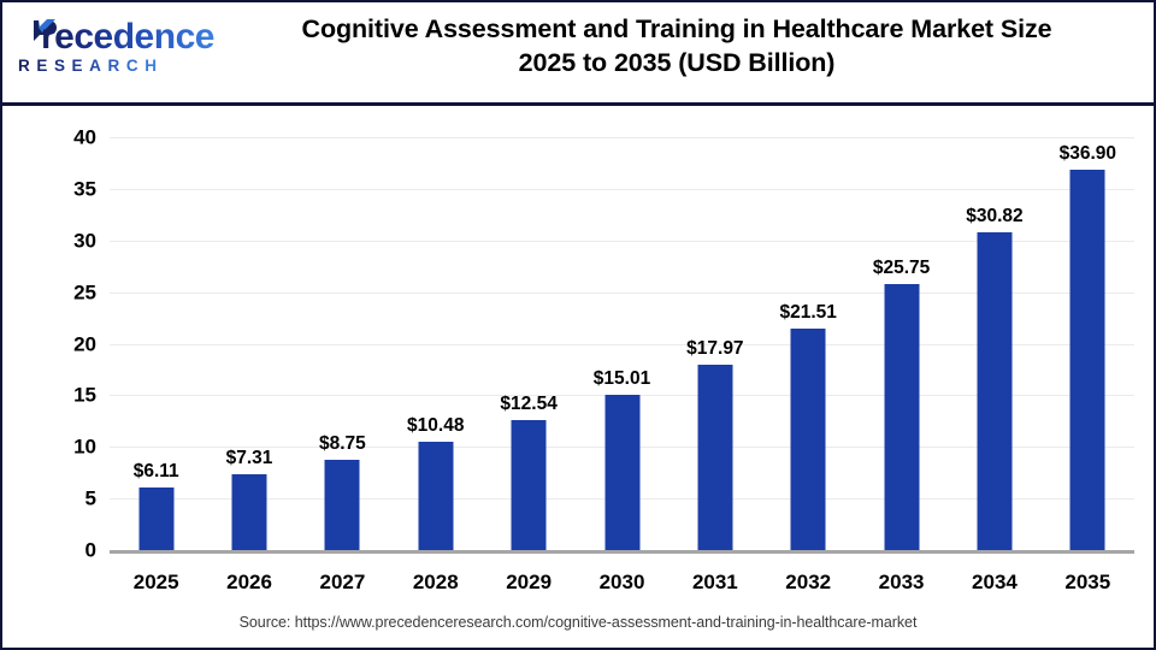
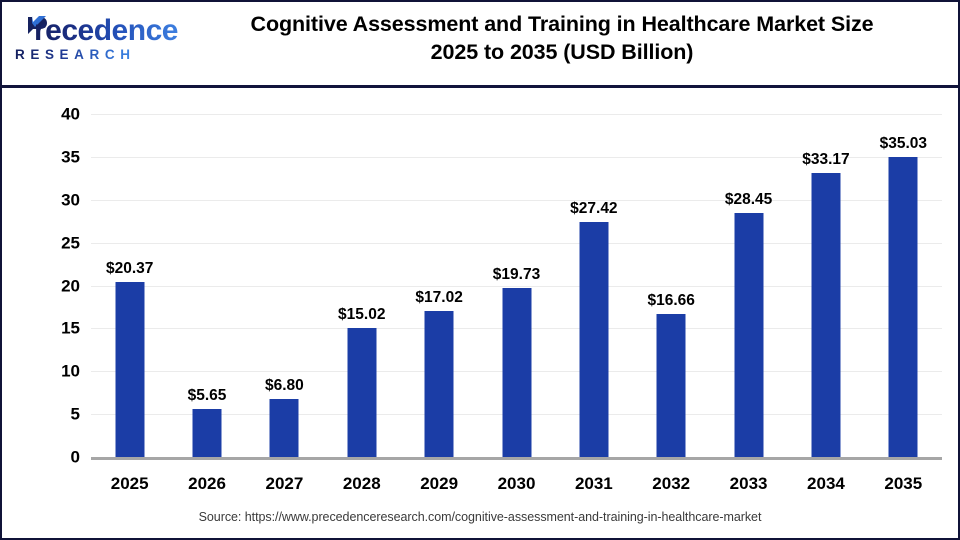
2025: $6.11 -> $20.37
2026: $7.31 -> $5.65
2027: $8.75 -> $6.80
2028: $10.48 -> $15.02
2029: $12.54 -> $17.02
2030: $15.01 -> $19.73
2031: $17.97 -> $27.42
2032: $21.51 -> $16.66
2033: $25.75 -> $28.45
2034: $30.82 -> $33.17
2035: $36.90 -> $35.03
